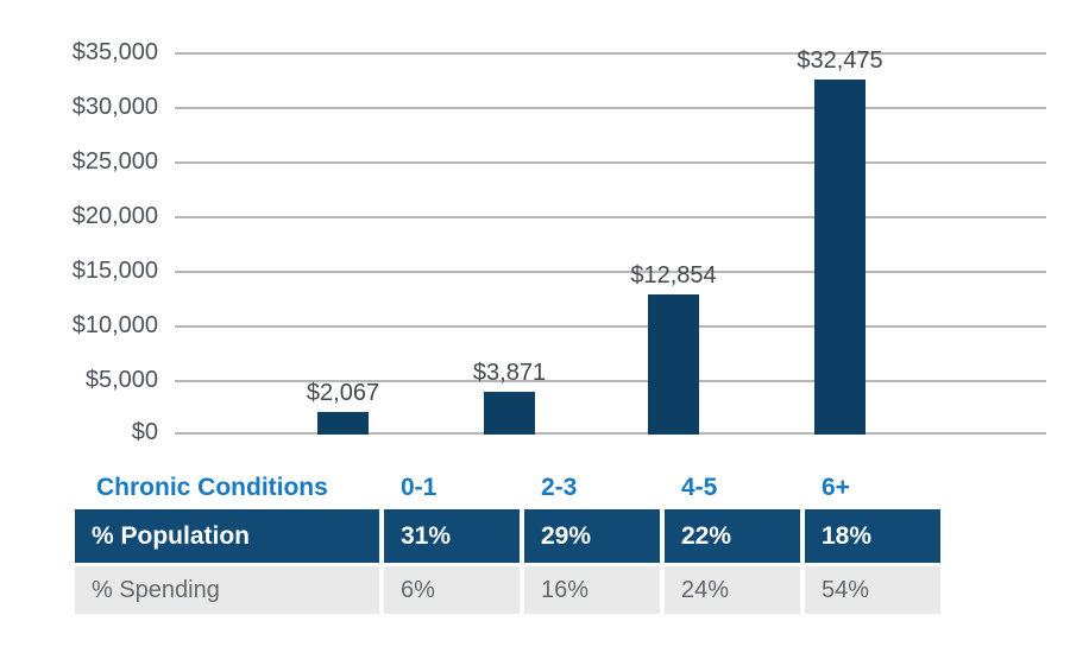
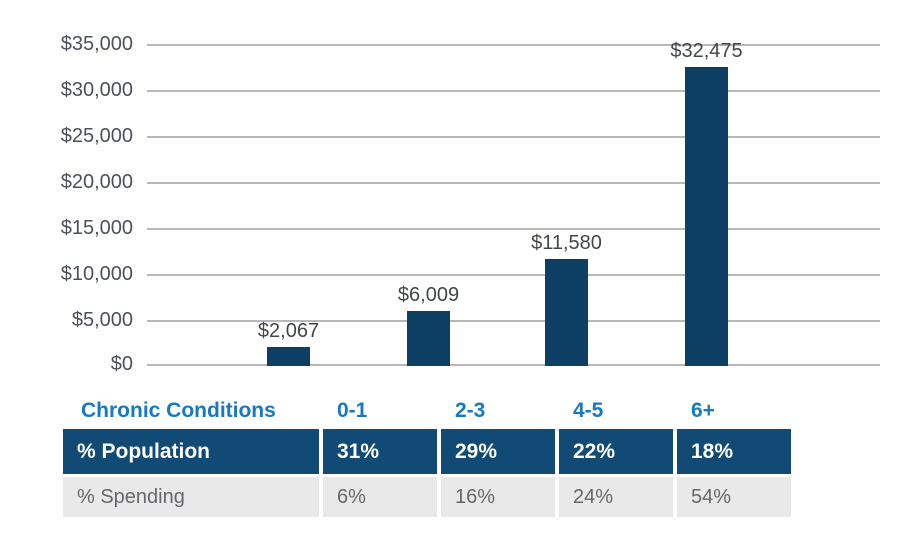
2-3: $3,871 -> $6,009
4-5: $12,854 -> $11,580
